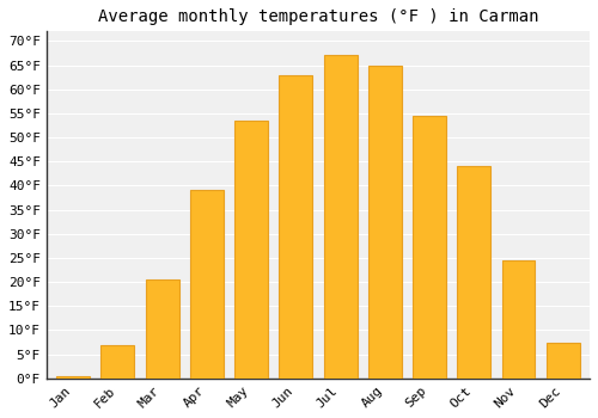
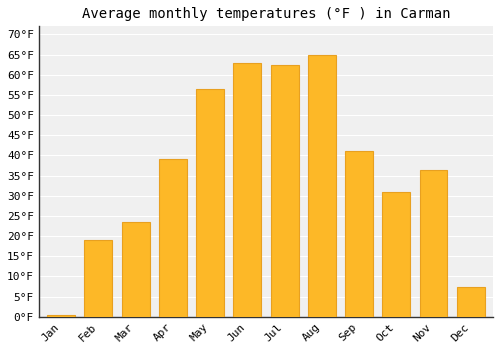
Feb: 7.0°F -> 19.0°F
Mar: 20.5°F -> 23.5°F
May: 53.5°F -> 56.5°F
Jul: 67.0°F -> 62.5°F
Sep: 54.5°F -> 41.0°F
Oct: 44.0°F -> 31.0°F
Nov: 24.5°F -> 36.5°F
